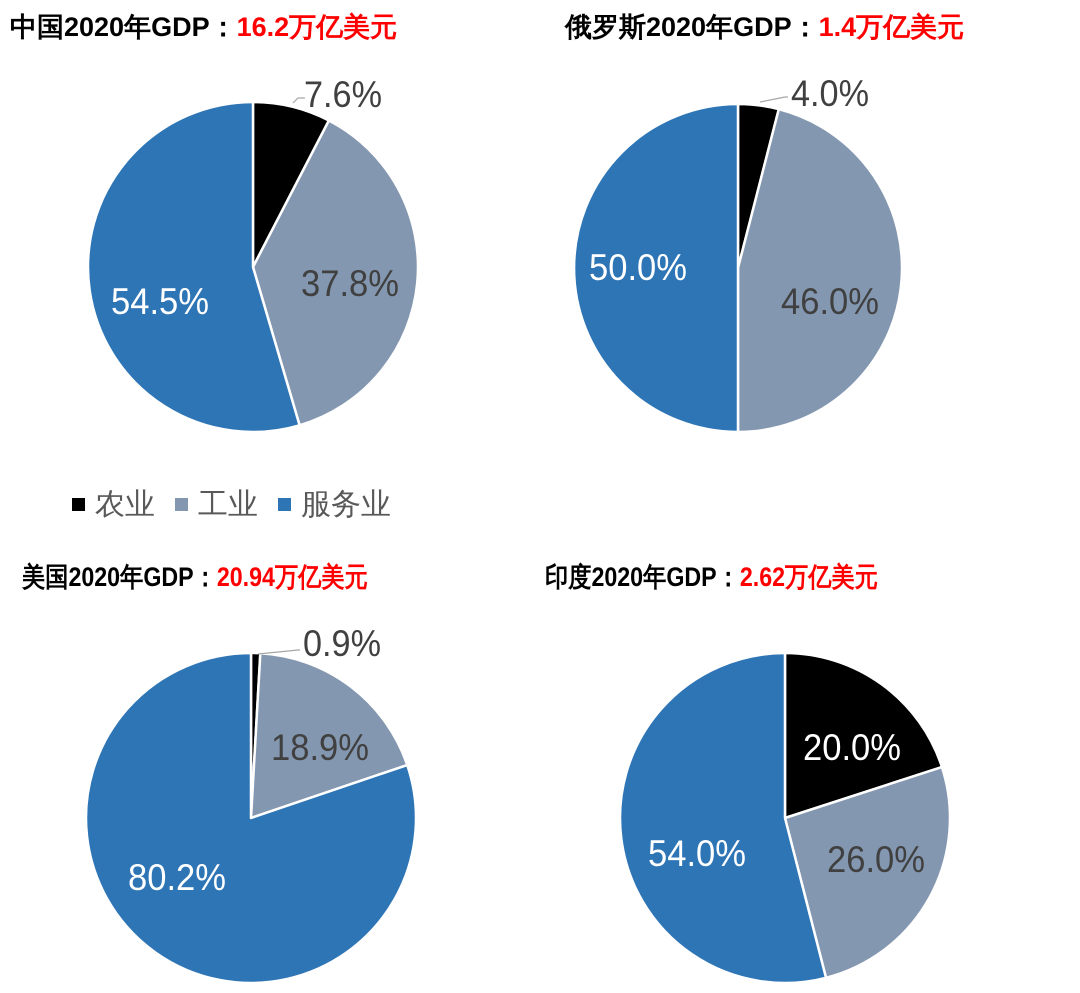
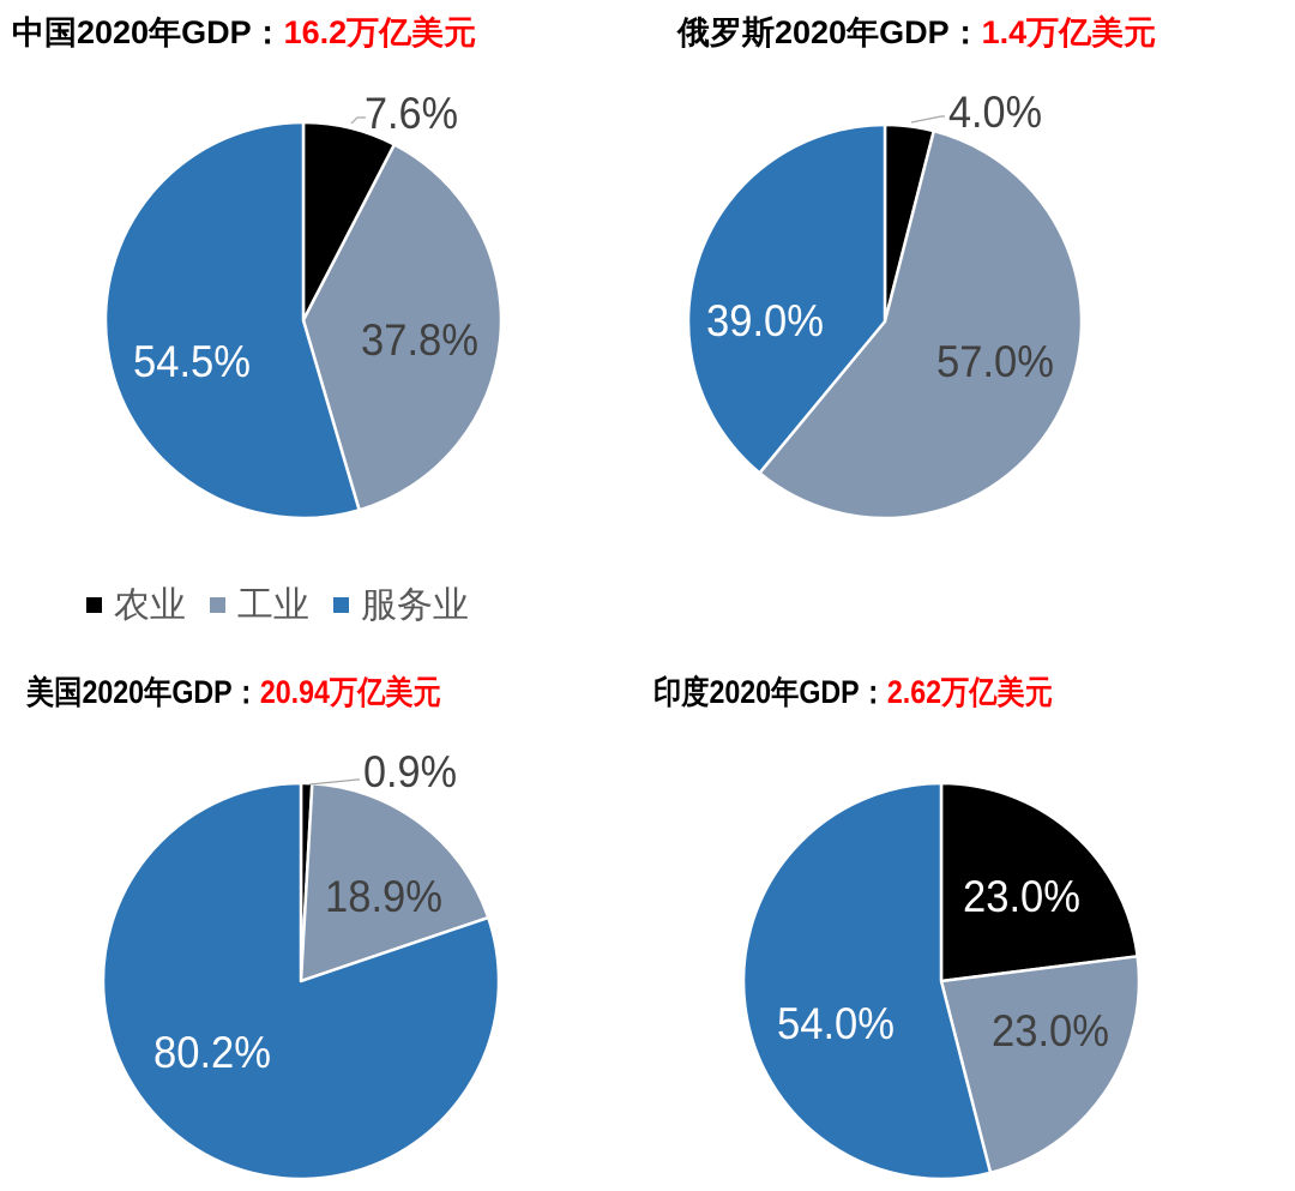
俄罗斯2020年GDP：1.4万亿美元/工业: 46.0% -> 57.0%
俄罗斯2020年GDP：1.4万亿美元/服务业: 50.0% -> 39.0%
印度2020年GDP：2.62万亿美元/农业: 20.0% -> 23.0%
印度2020年GDP：2.62万亿美元/工业: 26.0% -> 23.0%
